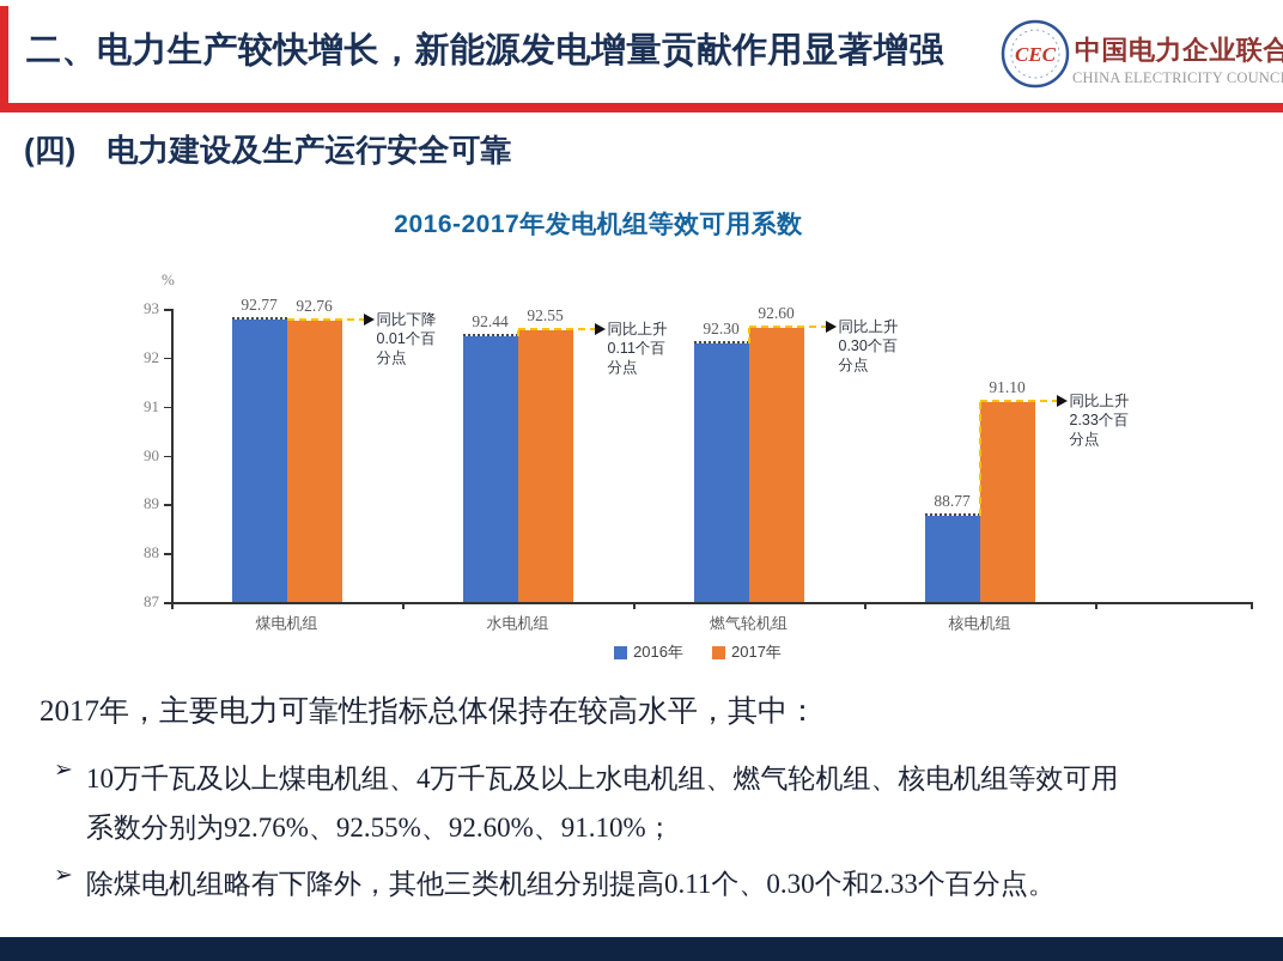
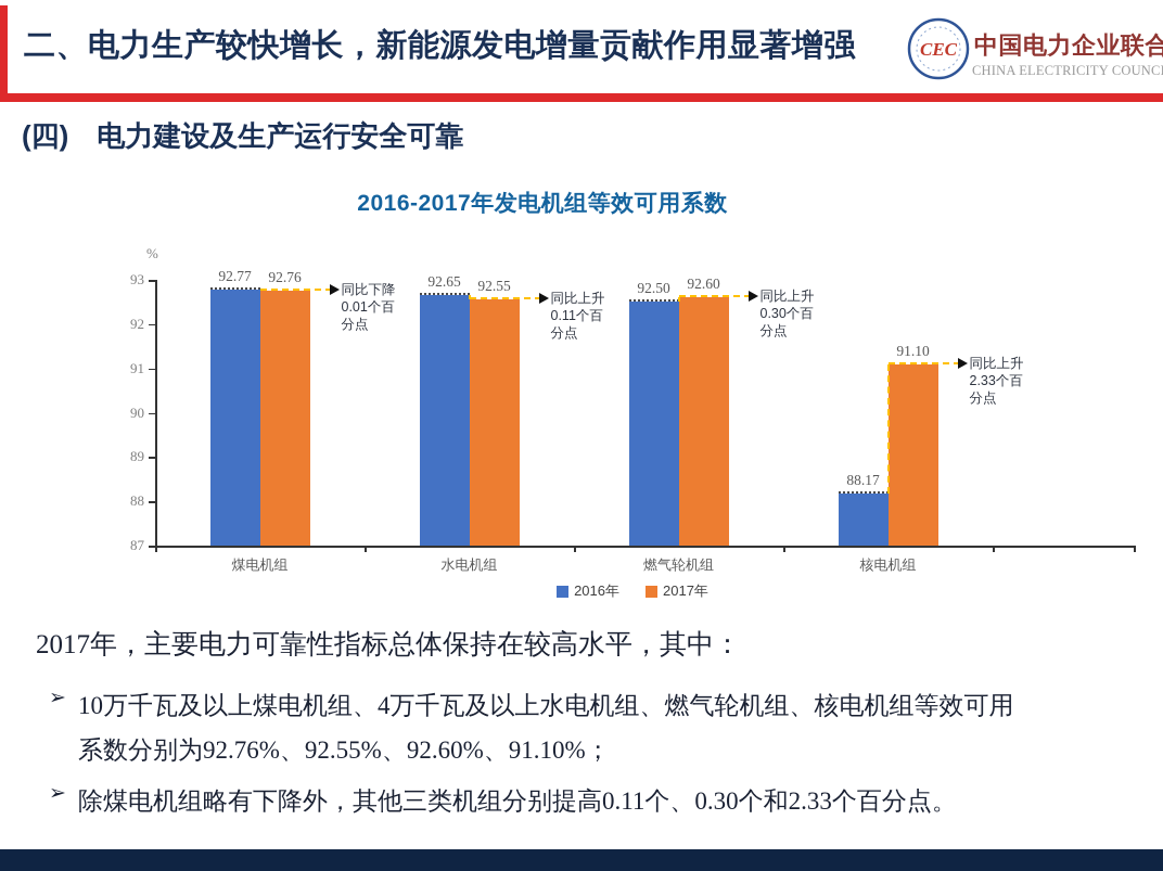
2016年/水电机组: 92.44 -> 92.65
2016年/燃气轮机组: 92.30 -> 92.50
2016年/核电机组: 88.77 -> 88.17
